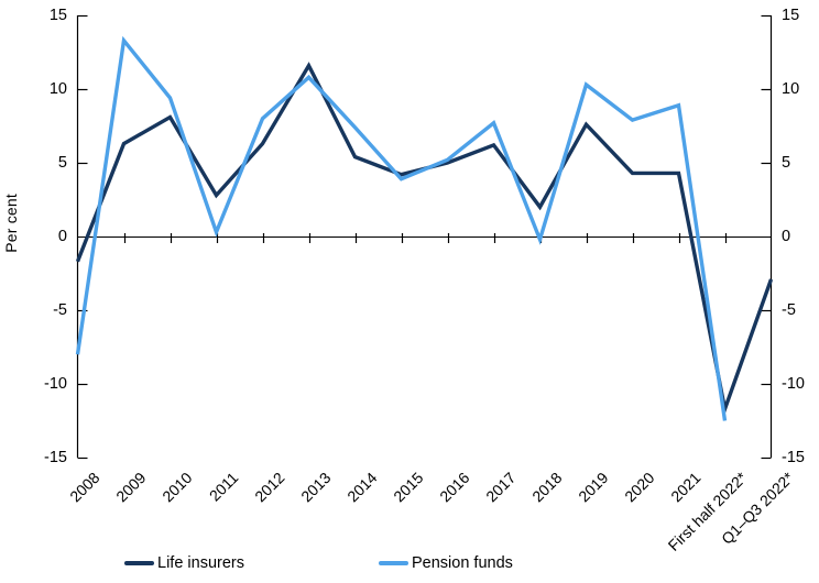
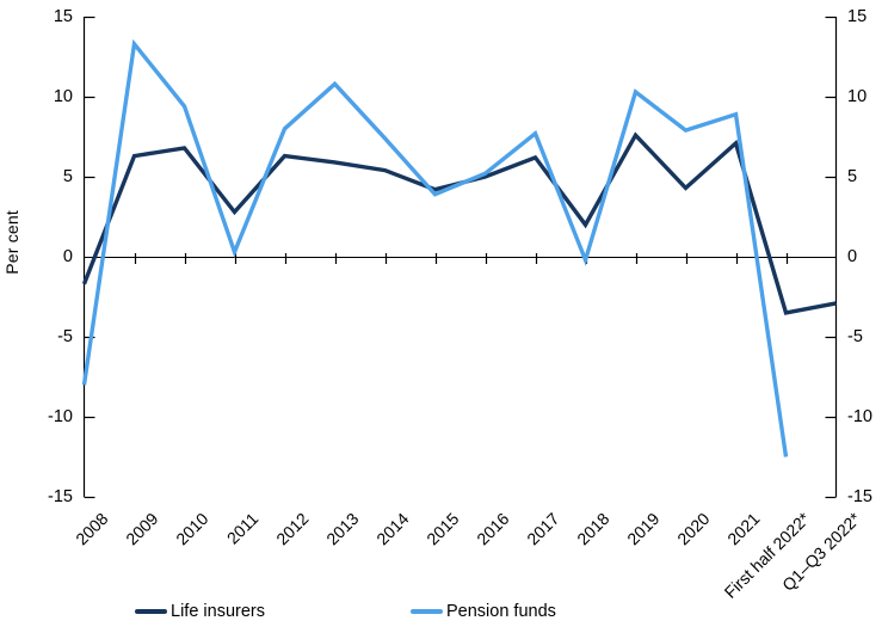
Life insurers/2010: 8.1 -> 6.8
Life insurers/2013: 11.6 -> 5.9
Life insurers/2021: 4.3 -> 7.1
Life insurers/First half 2022*: -11.7 -> -3.5
